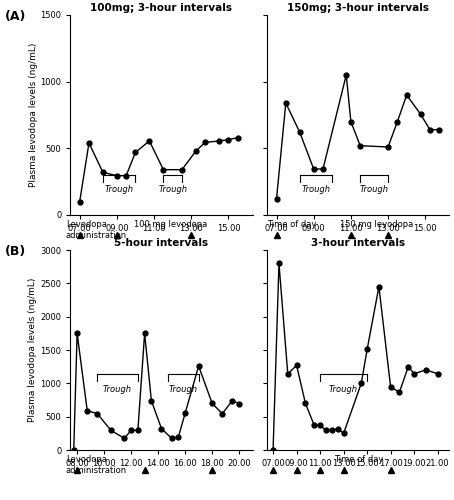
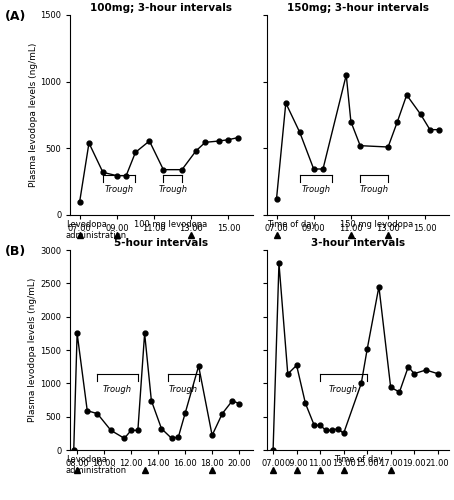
5-hour intervals/18.00: 700 -> 220
